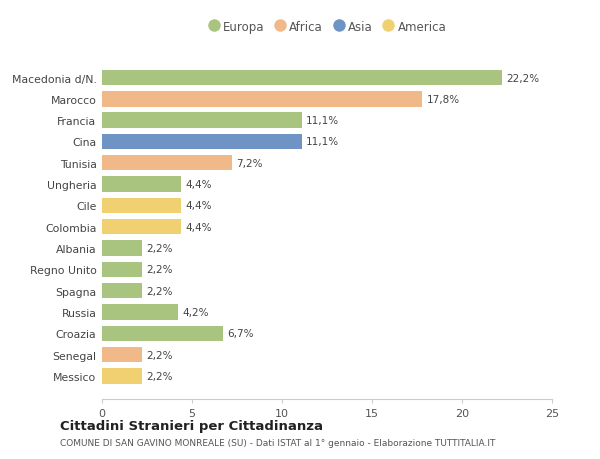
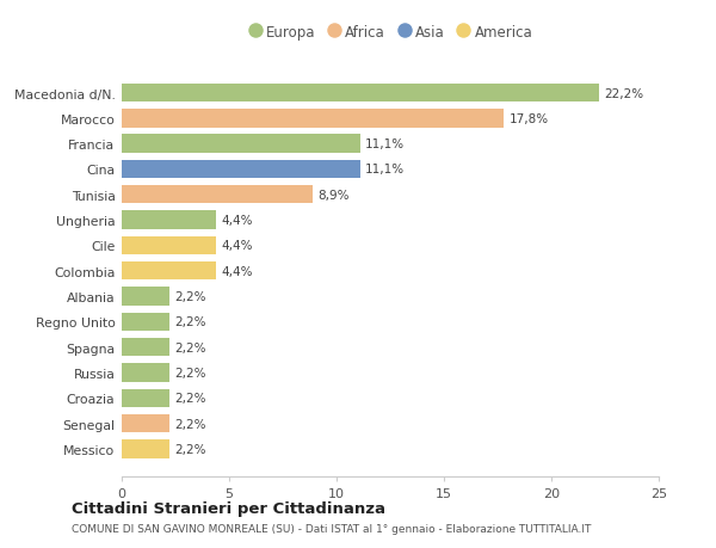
Tunisia: 7,2% -> 8,9%
Russia: 4,2% -> 2,2%
Croazia: 6,7% -> 2,2%
